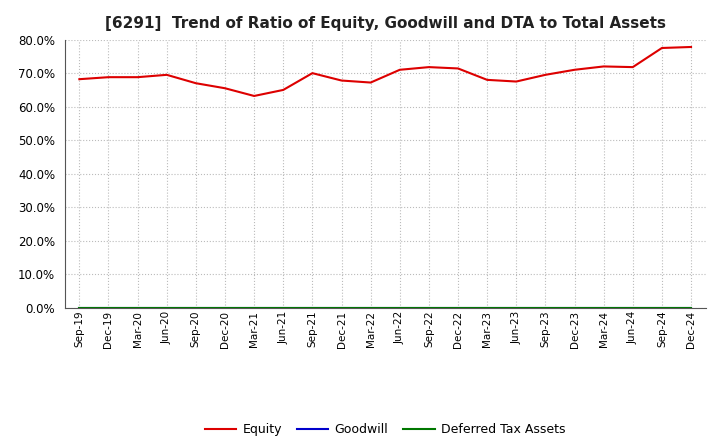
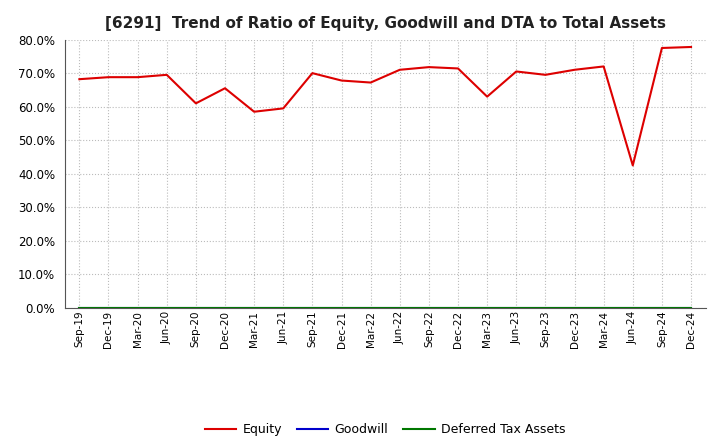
Equity/Sep-20: 67.0% -> 61.0%
Equity/Mar-21: 63.2% -> 58.5%
Equity/Jun-21: 65.0% -> 59.5%
Equity/Mar-23: 68.0% -> 63.0%
Equity/Jun-23: 67.5% -> 70.5%
Equity/Jun-24: 71.8% -> 42.5%
